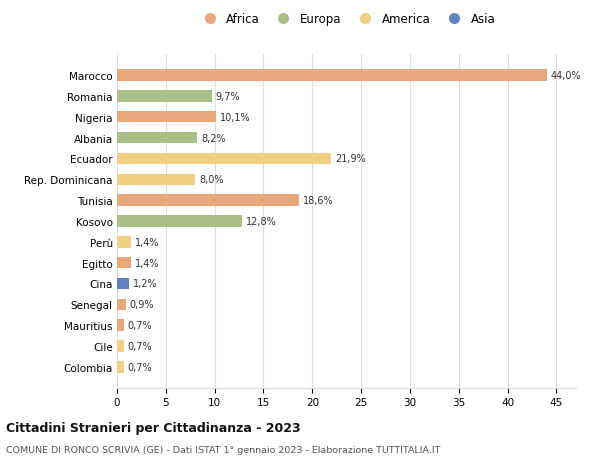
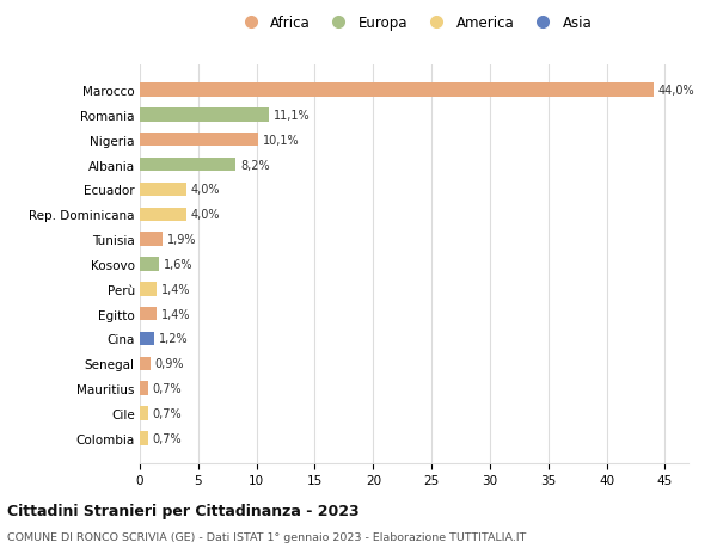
Romania: 9,7% -> 11,1%
Ecuador: 21,9% -> 4,0%
Rep. Dominicana: 8,0% -> 4,0%
Tunisia: 18,6% -> 1,9%
Kosovo: 12,8% -> 1,6%
